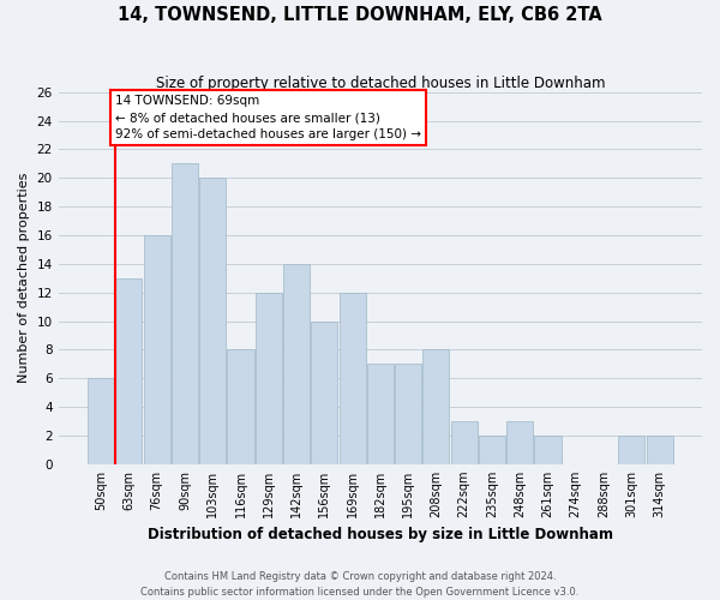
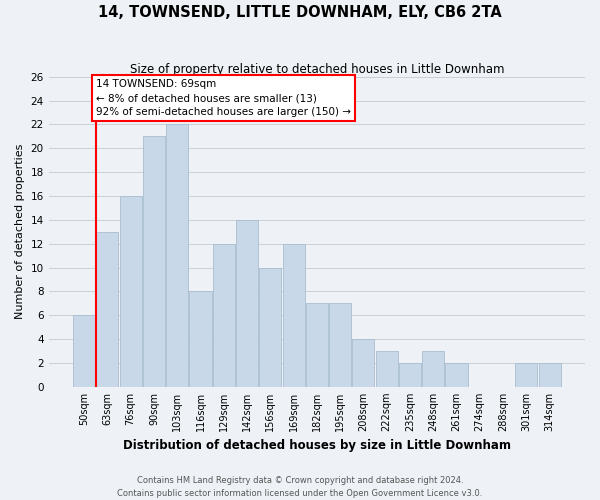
103sqm: 20 -> 22
208sqm: 8 -> 4
